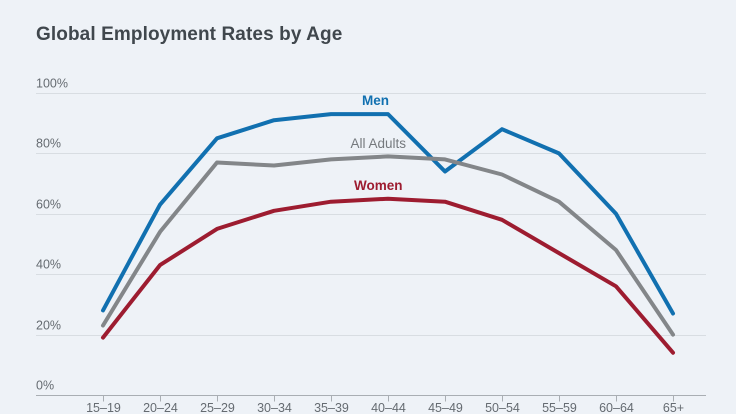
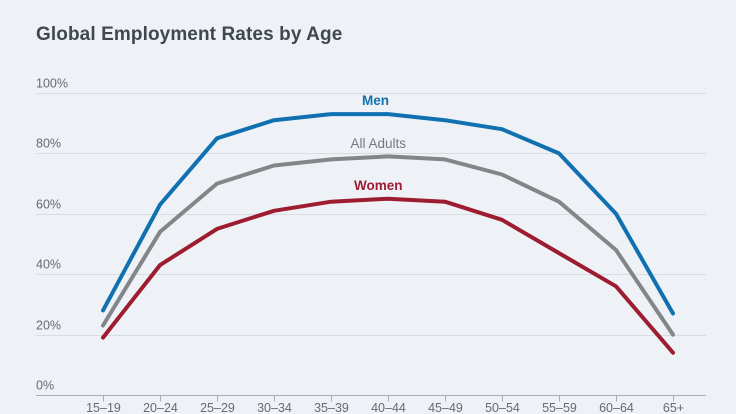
All Adults/25–29: 77% -> 70%
Men/45–49: 74% -> 91%
